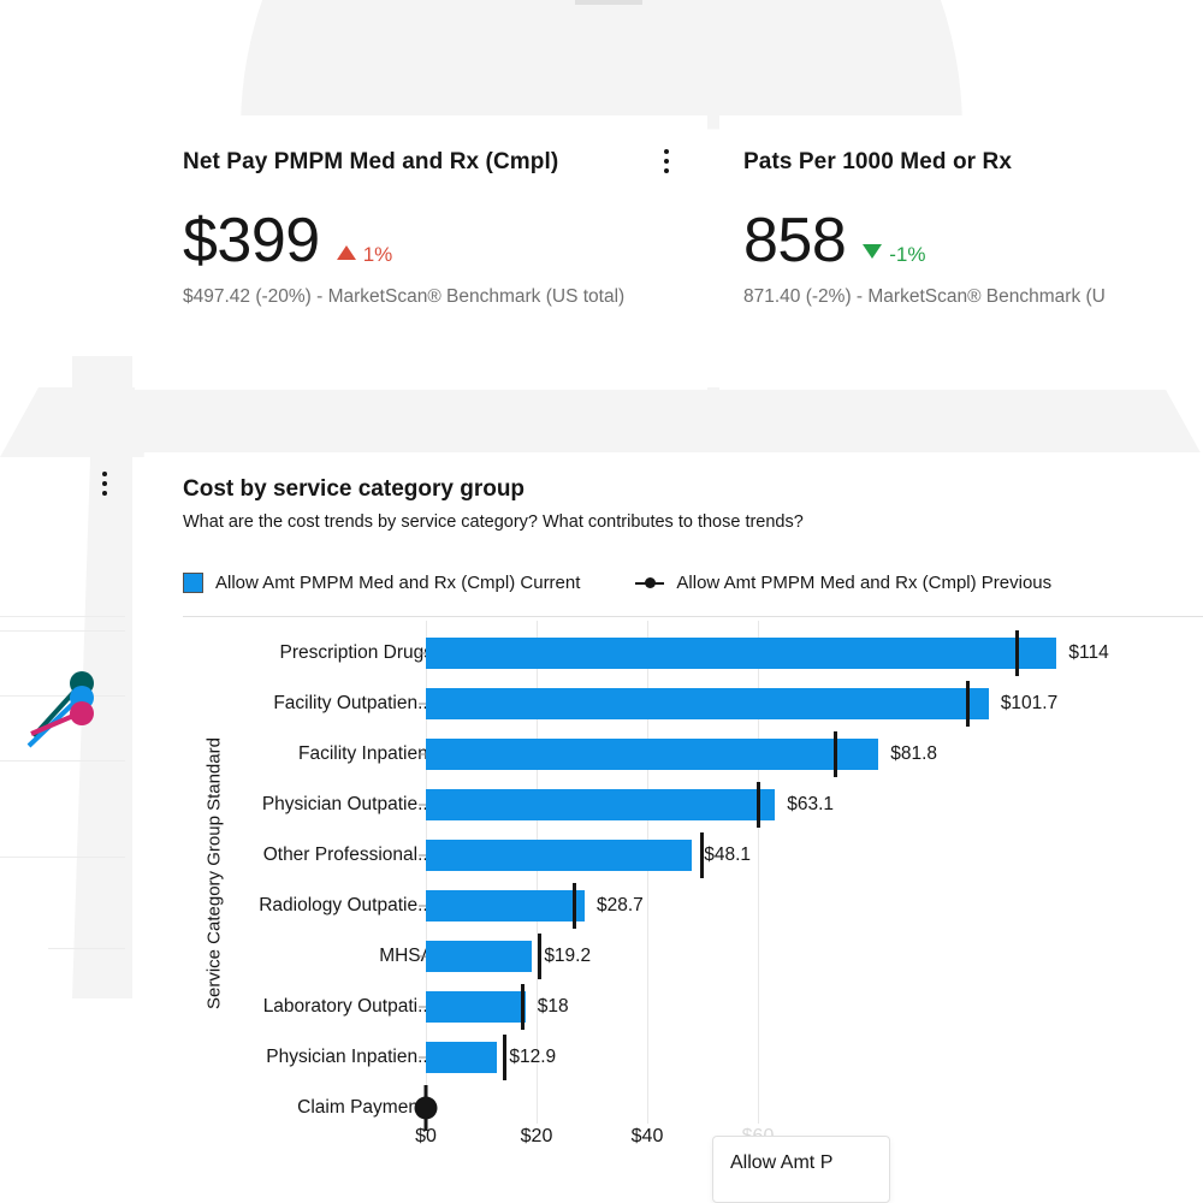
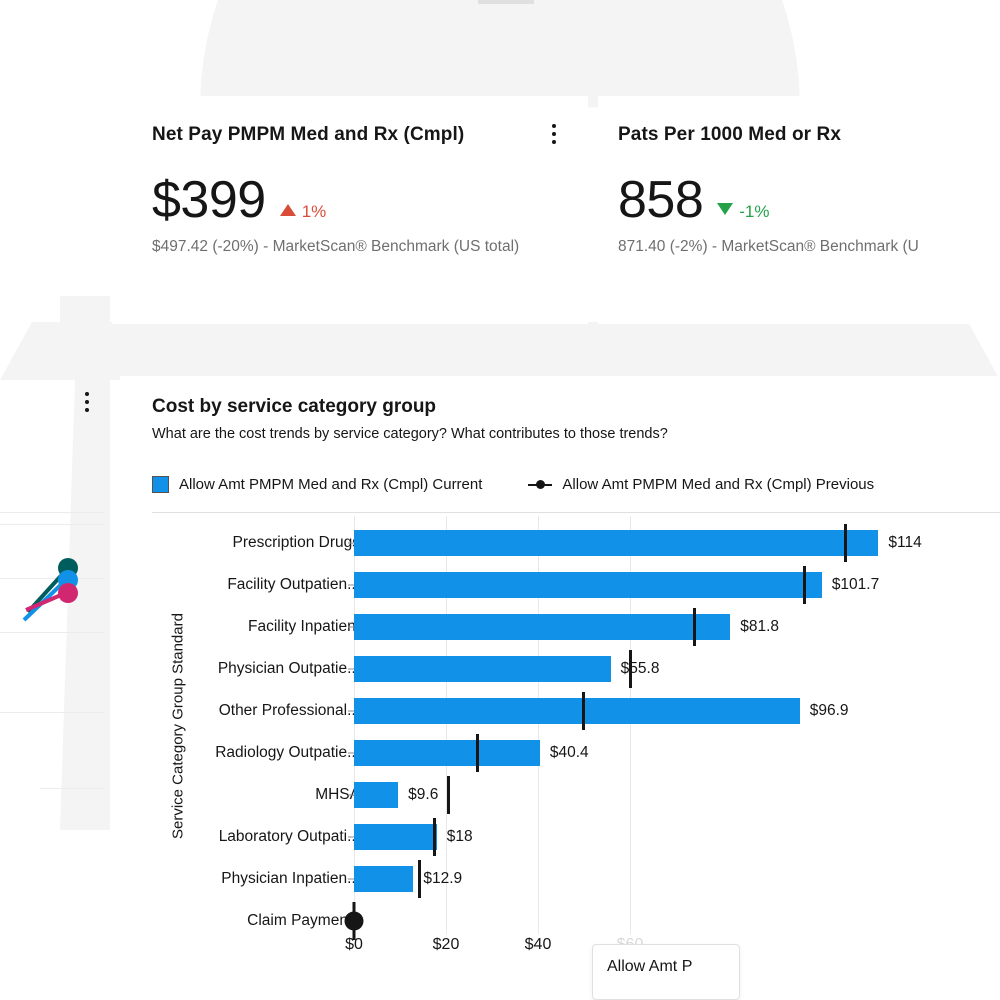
Allow Amt PMPM Med and Rx (Cmpl) Current/Physician Outpatie...: $63.1 -> $55.8
Allow Amt PMPM Med and Rx (Cmpl) Current/Other Professional...: $48.1 -> $96.9
Allow Amt PMPM Med and Rx (Cmpl) Current/Radiology Outpatie...: $28.7 -> $40.4
Allow Amt PMPM Med and Rx (Cmpl) Current/MHSA: $19.2 -> $9.6
